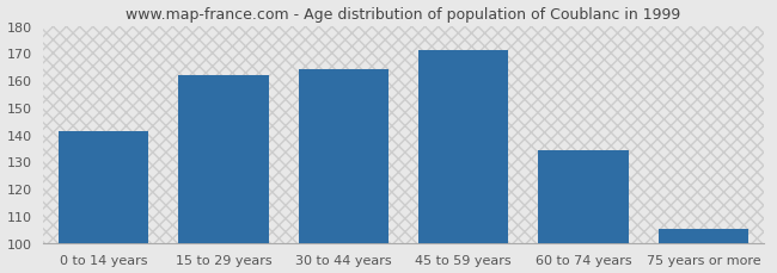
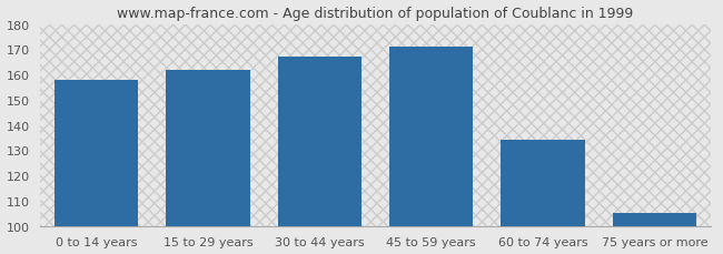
0 to 14 years: 141 -> 158
30 to 44 years: 164 -> 167
